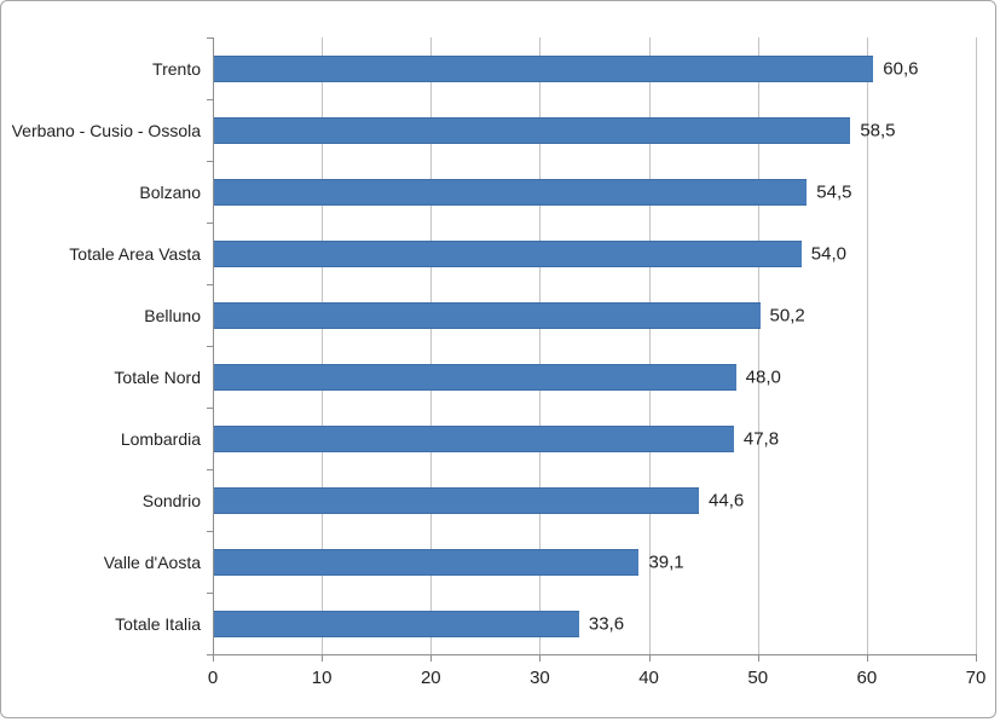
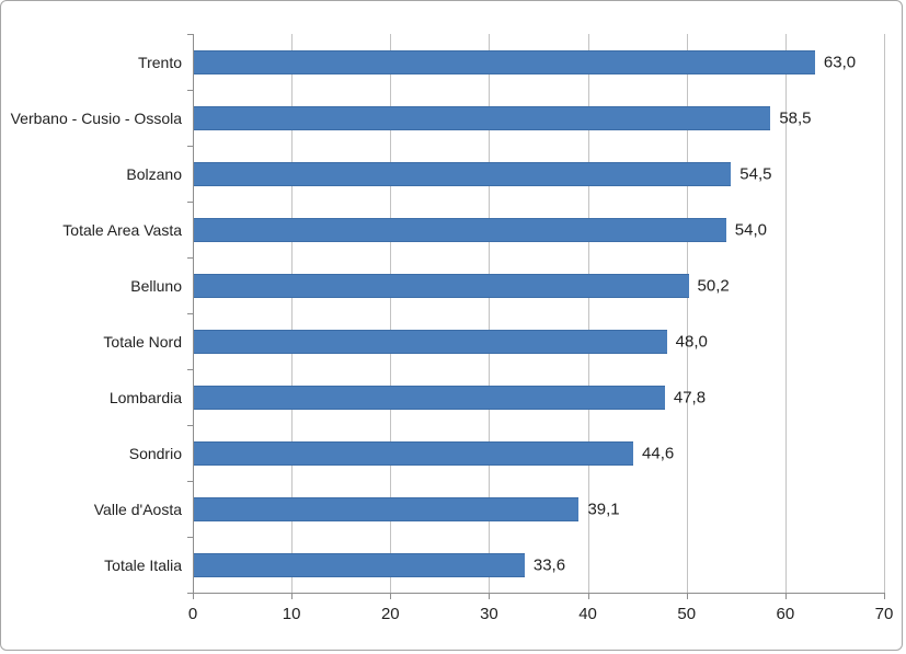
Trento: 60,6 -> 63,0
